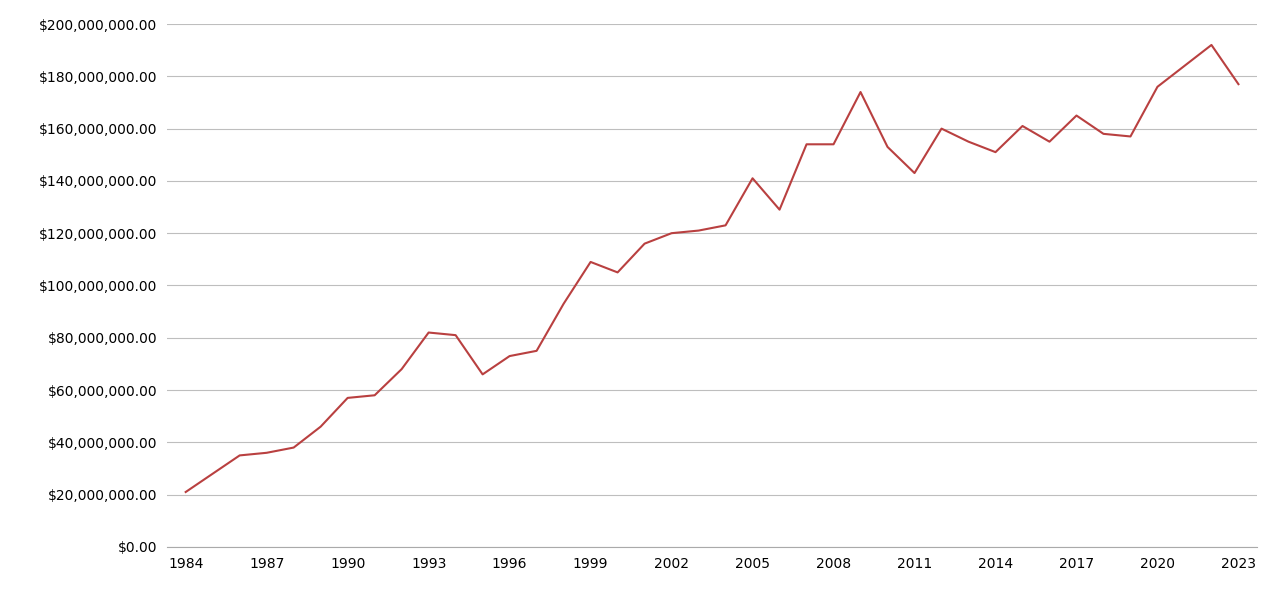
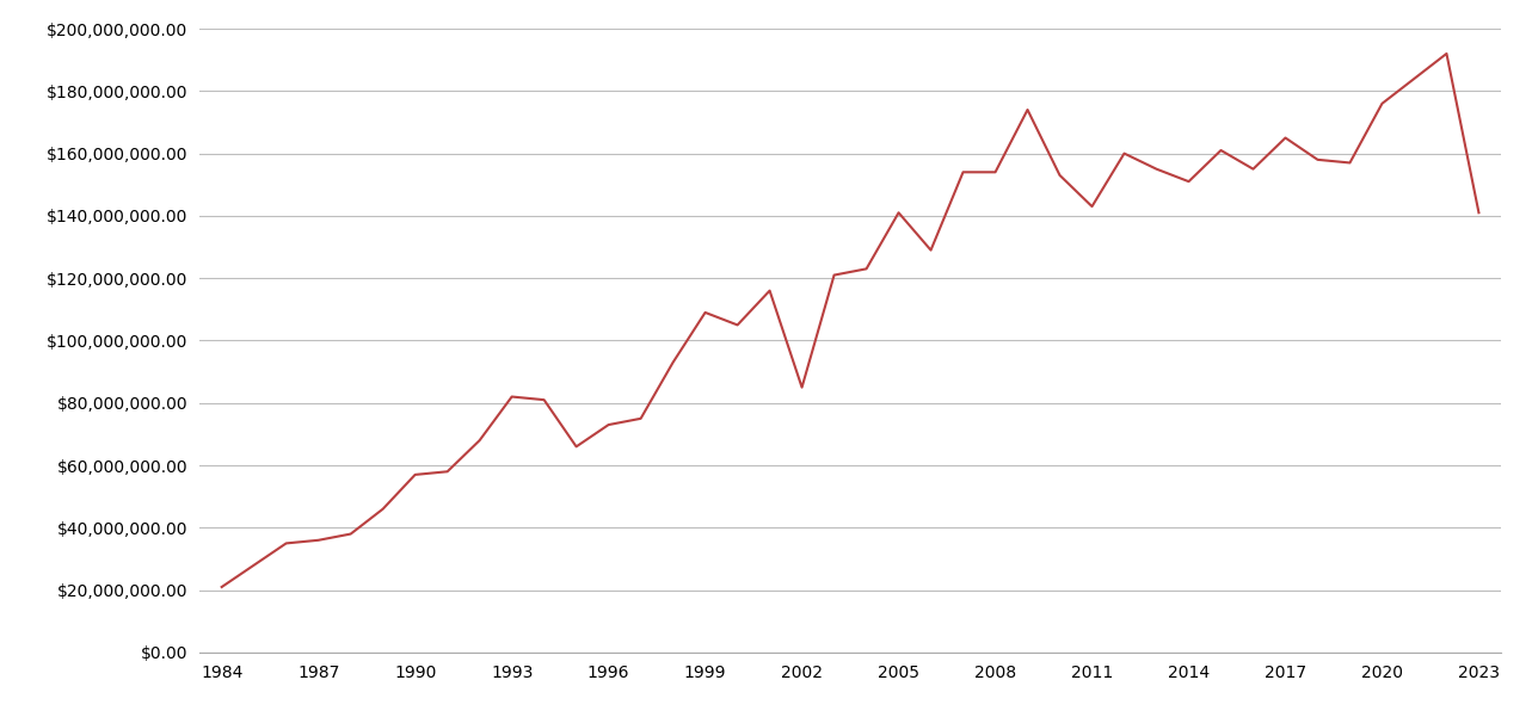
2002: $120,000,000 -> $85,000,000
2023: $177,000,000 -> $141,000,000
